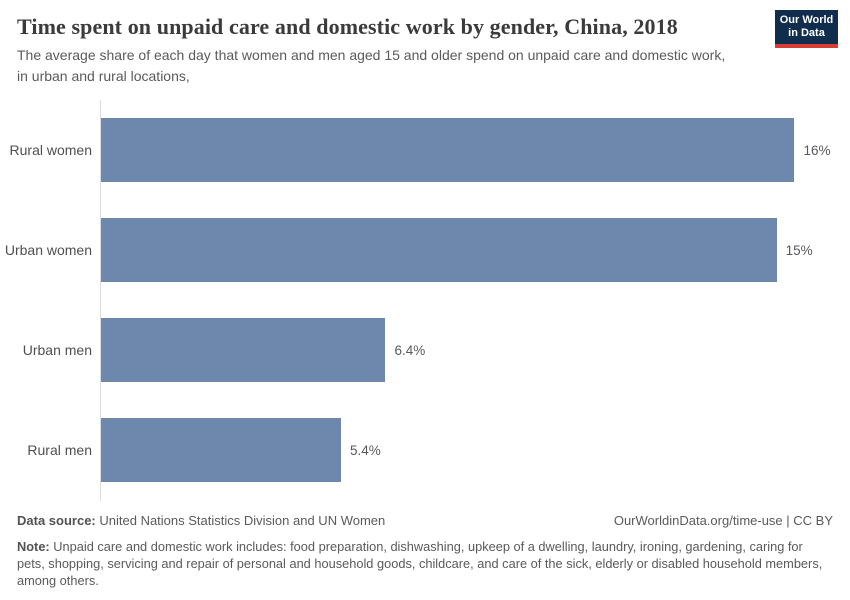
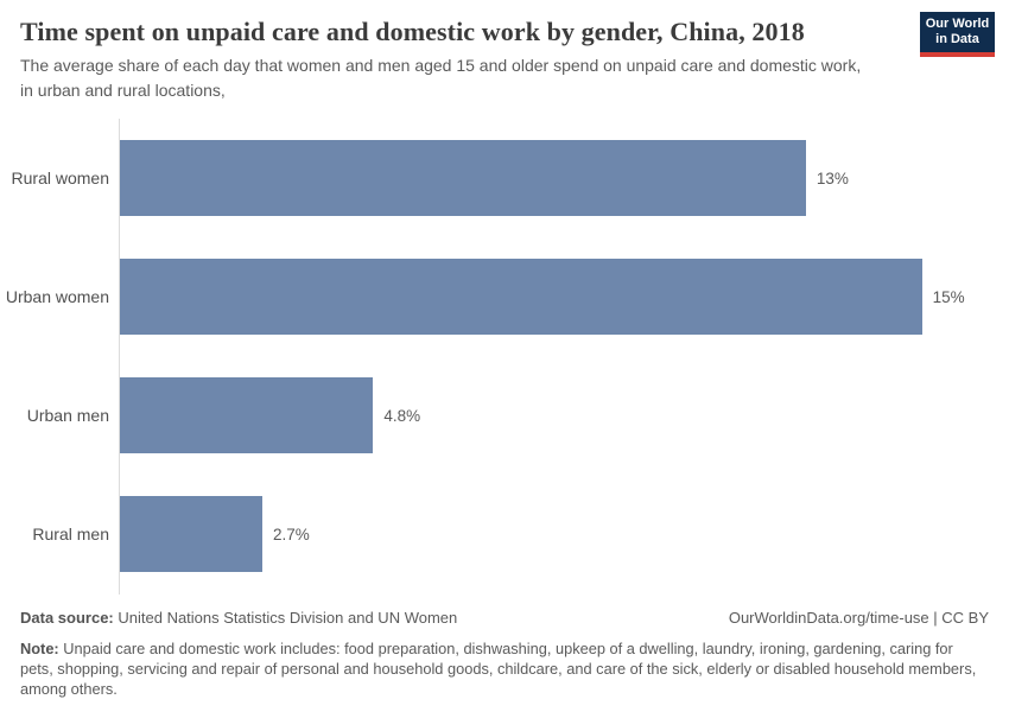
Rural women: 16% -> 13%
Urban men: 6.4% -> 4.8%
Rural men: 5.4% -> 2.7%
